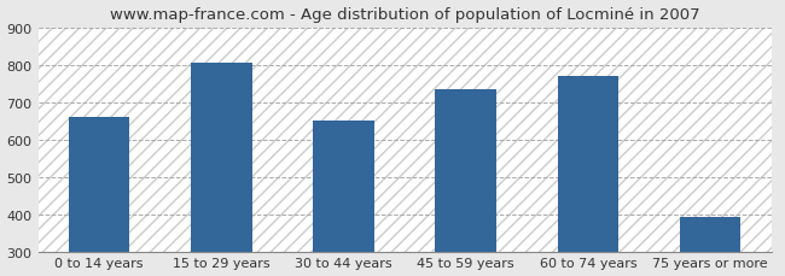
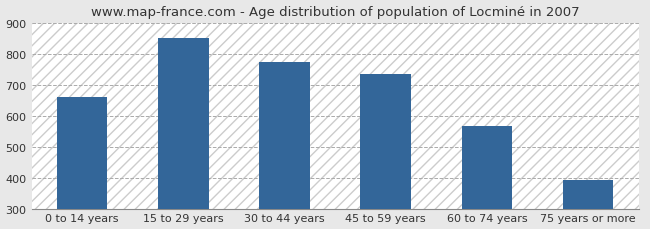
15 to 29 years: 805 -> 851
30 to 44 years: 650 -> 773
60 to 74 years: 770 -> 568
